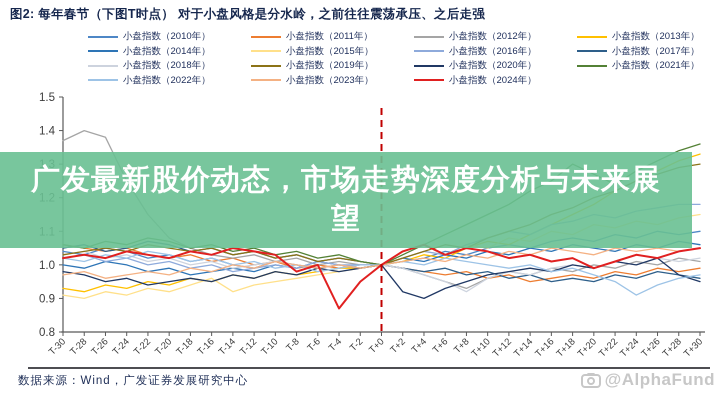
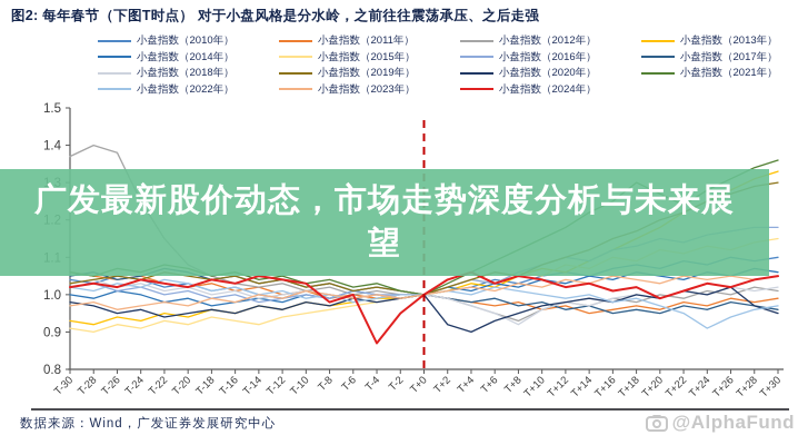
小盘指数（2015年）/T-16: 0.96 -> 0.93
